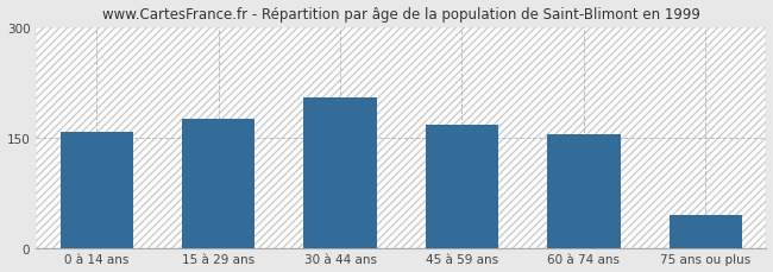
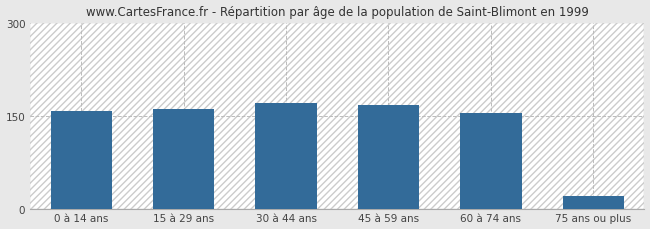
15 à 29 ans: 176 -> 161
30 à 44 ans: 204 -> 170
75 ans ou plus: 44 -> 21
